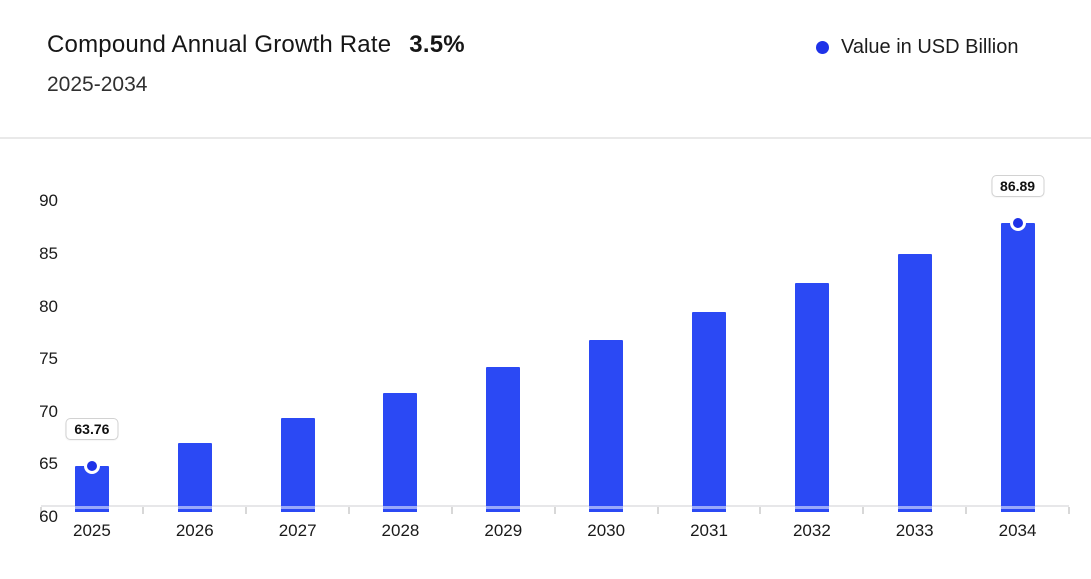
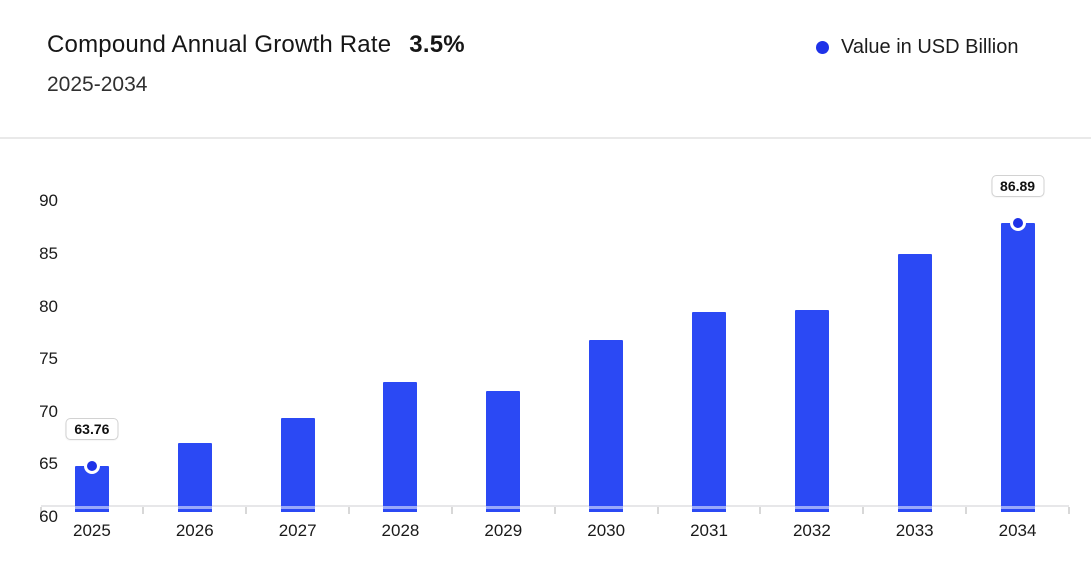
2028: 70.7 -> 71.7
2029: 73.2 -> 70.9
2032: 81.1 -> 78.6
